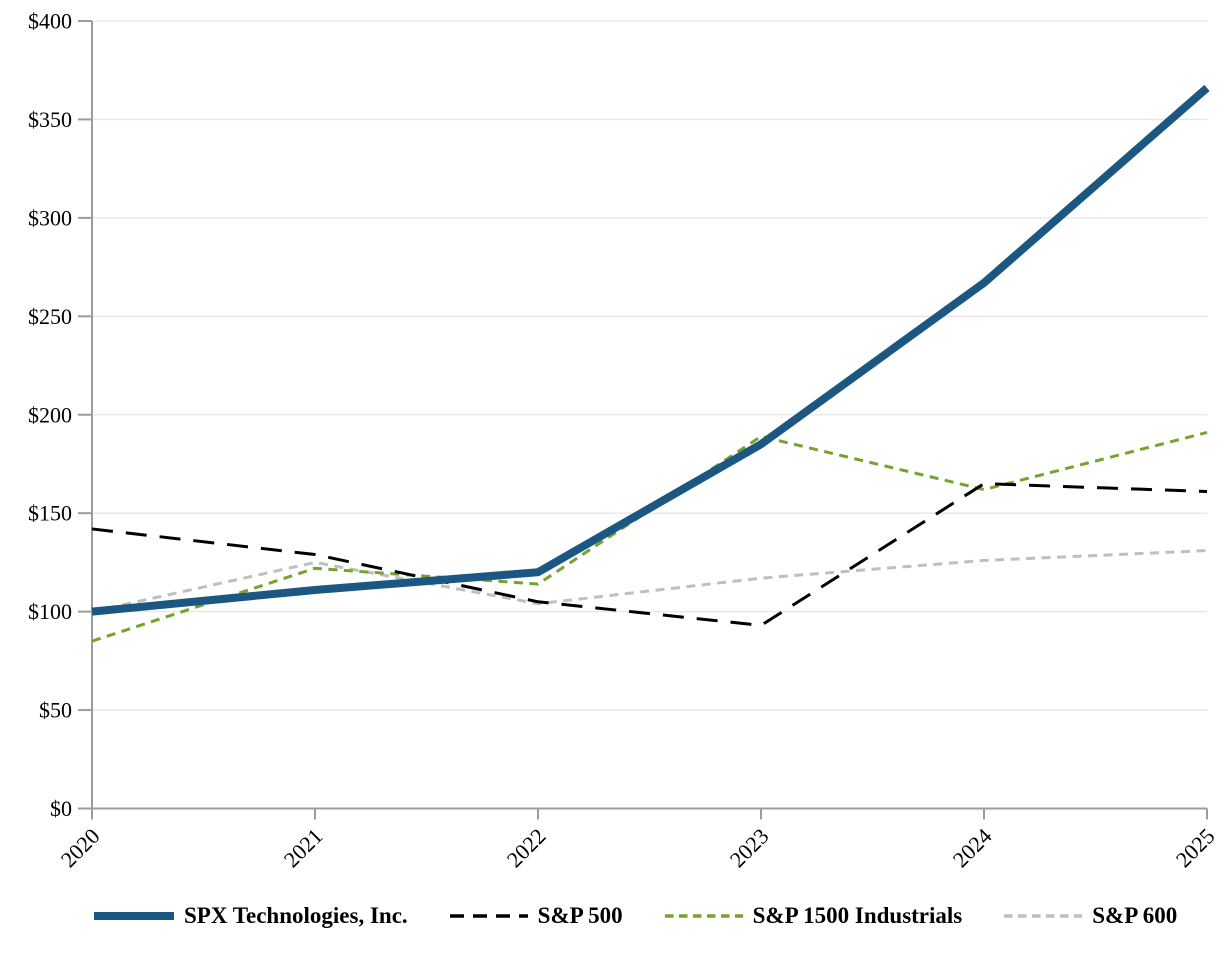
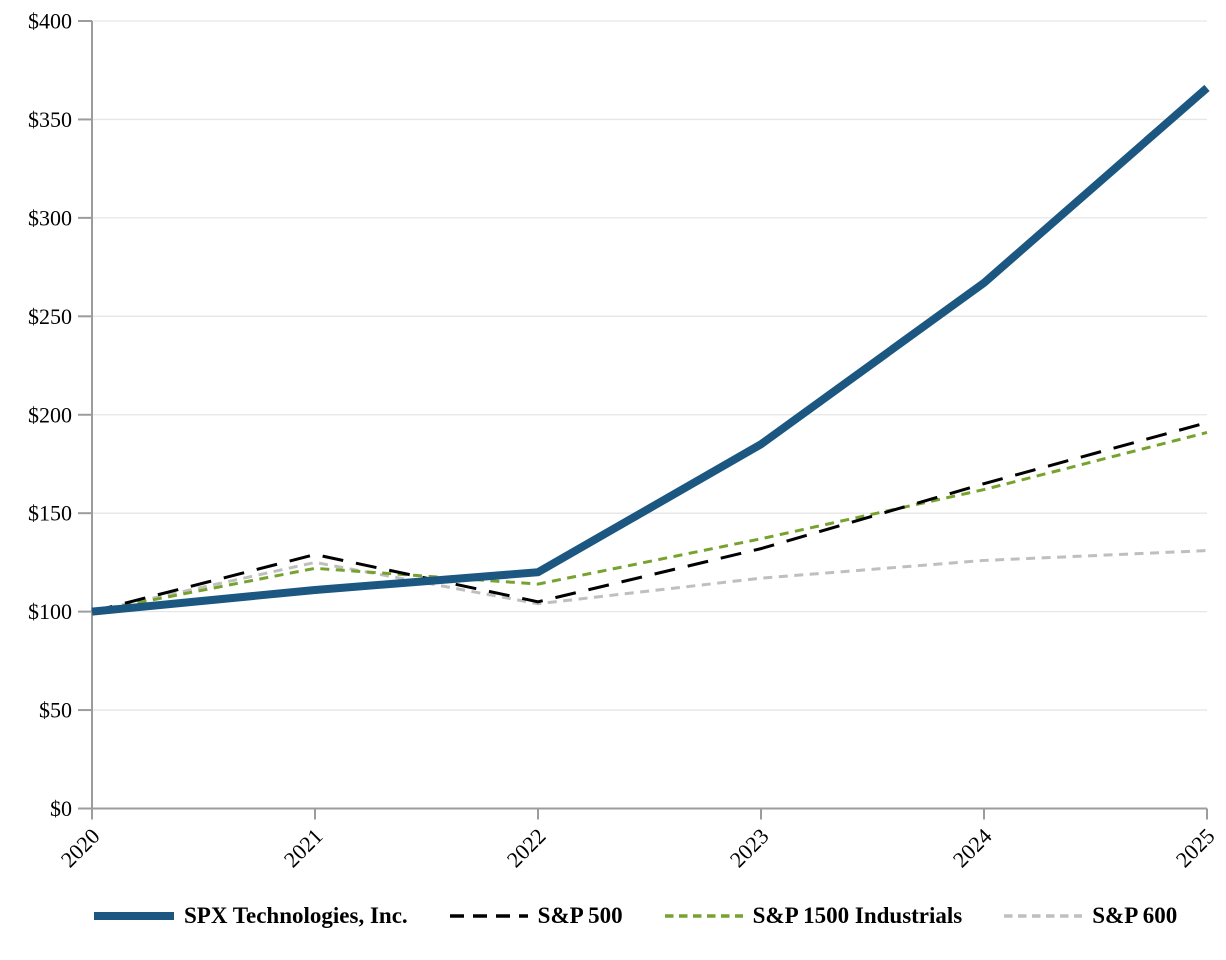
S&P 500/2020: $142 -> $100
S&P 1500 Industrials/2020: $85 -> $100
S&P 500/2023: $93 -> $132
S&P 1500 Industrials/2023: $189 -> $137
S&P 500/2025: $161 -> $196
